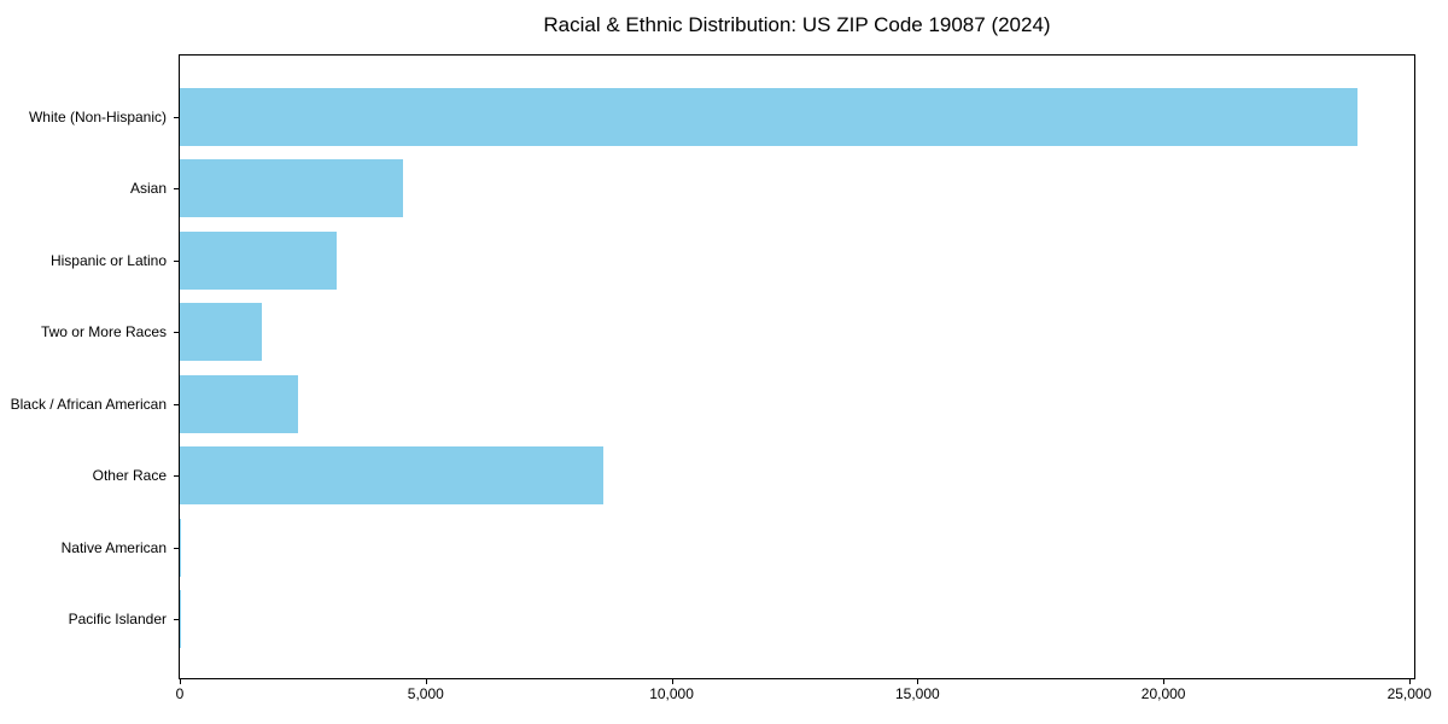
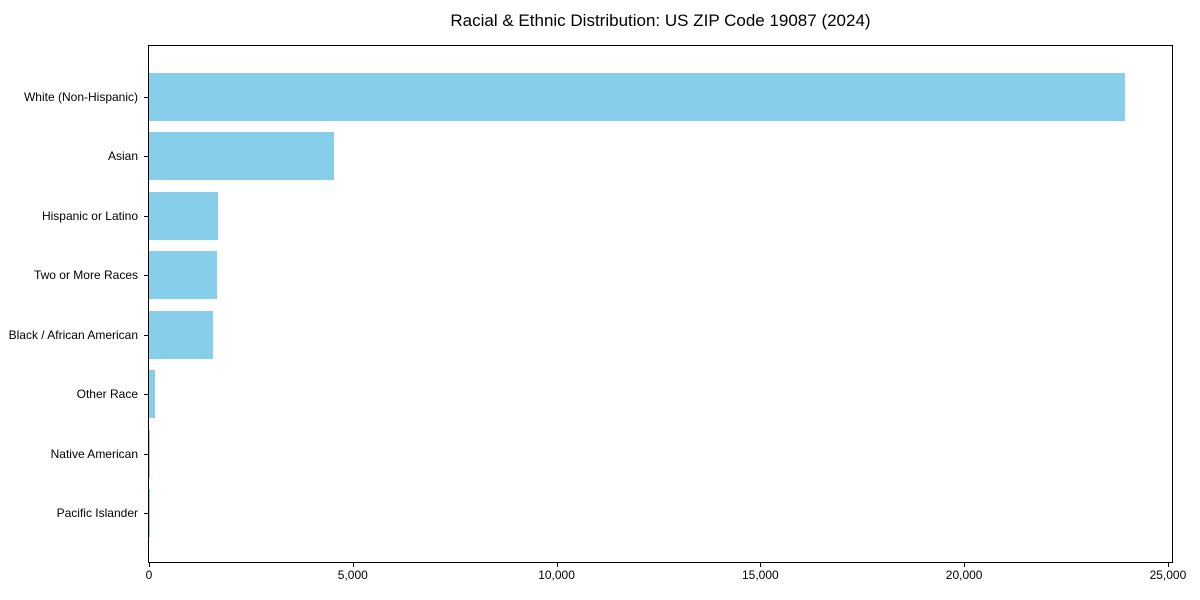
Hispanic or Latino: 3200 -> 1700
Black / African American: 2400 -> 1600
Other Race: 8600 -> 200
